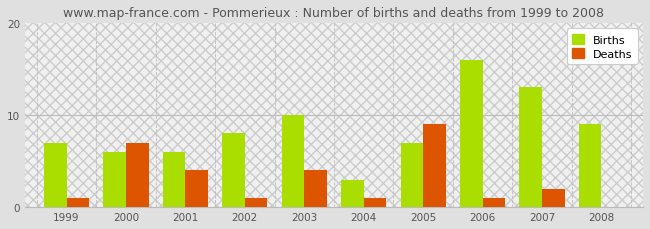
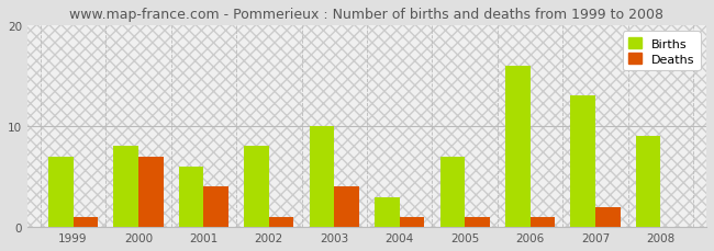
Births/2000: 6 -> 8
Deaths/2005: 9 -> 1
